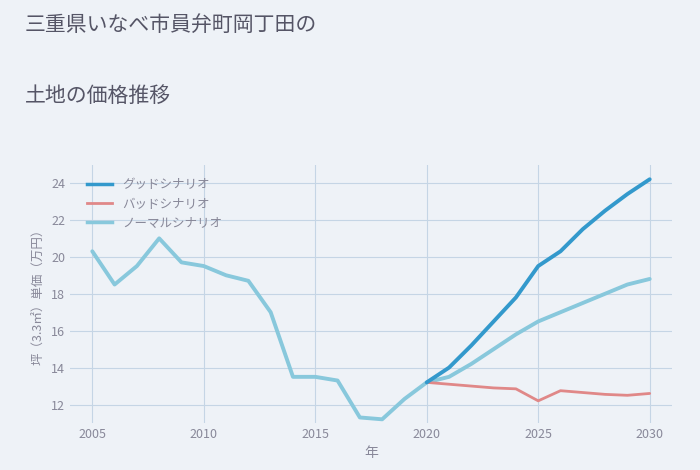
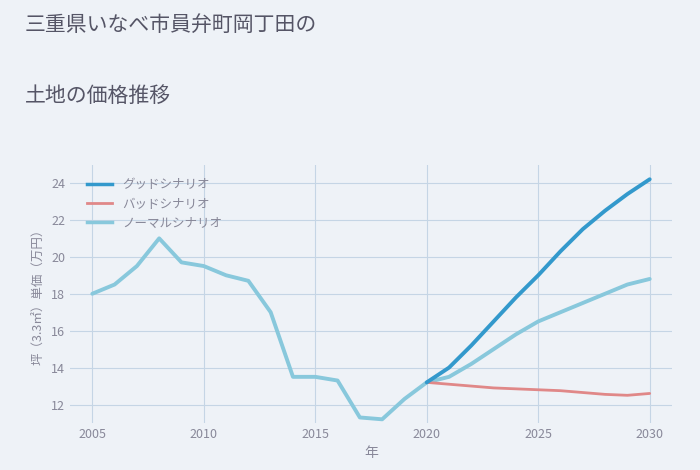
ノーマルシナリオ/2005: 20.3 -> 18.0
グッドシナリオ/2025: 19.5 -> 19.0
バッドシナリオ/2025: 12.2 -> 12.8
